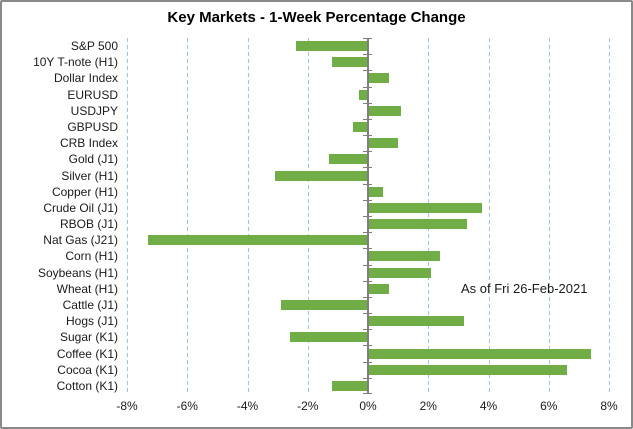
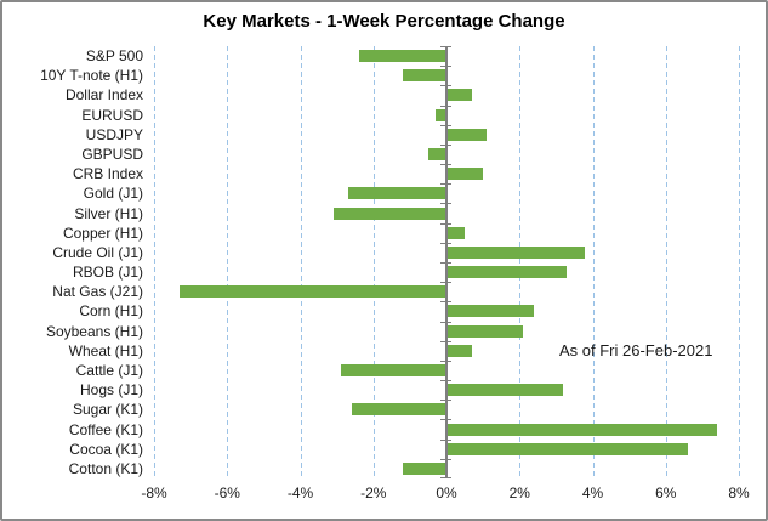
Gold (J1): -1.3% -> -2.7%
